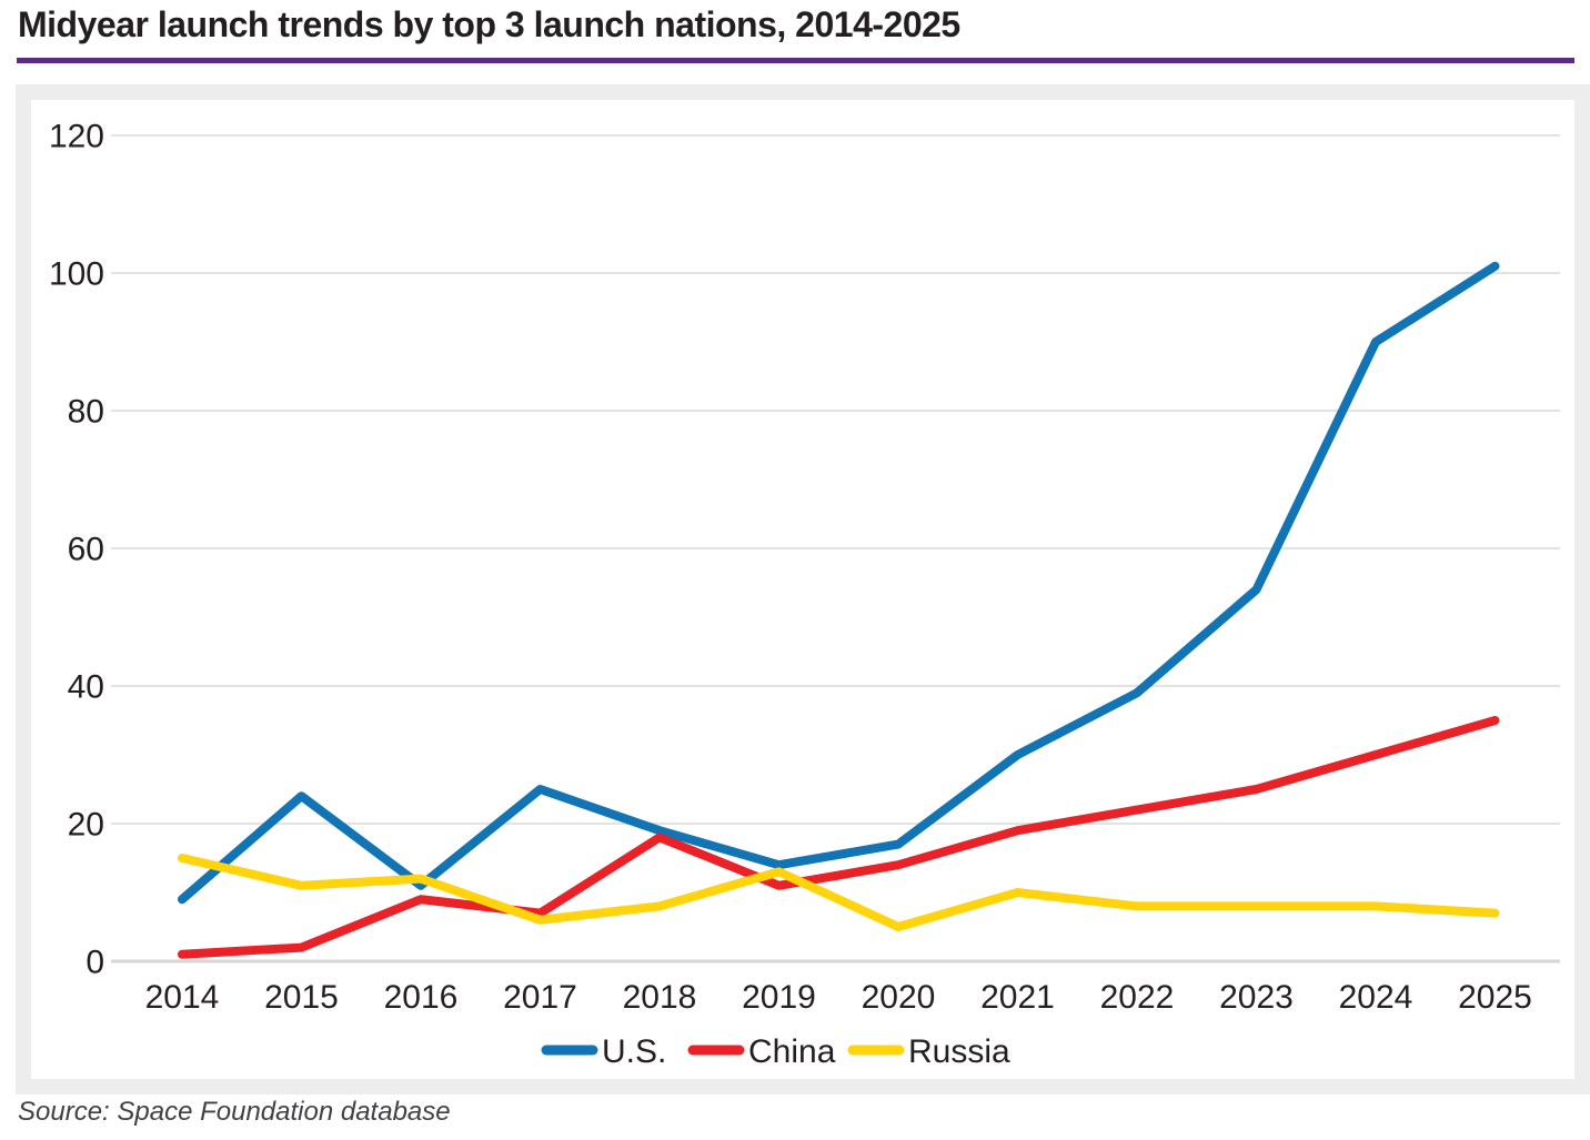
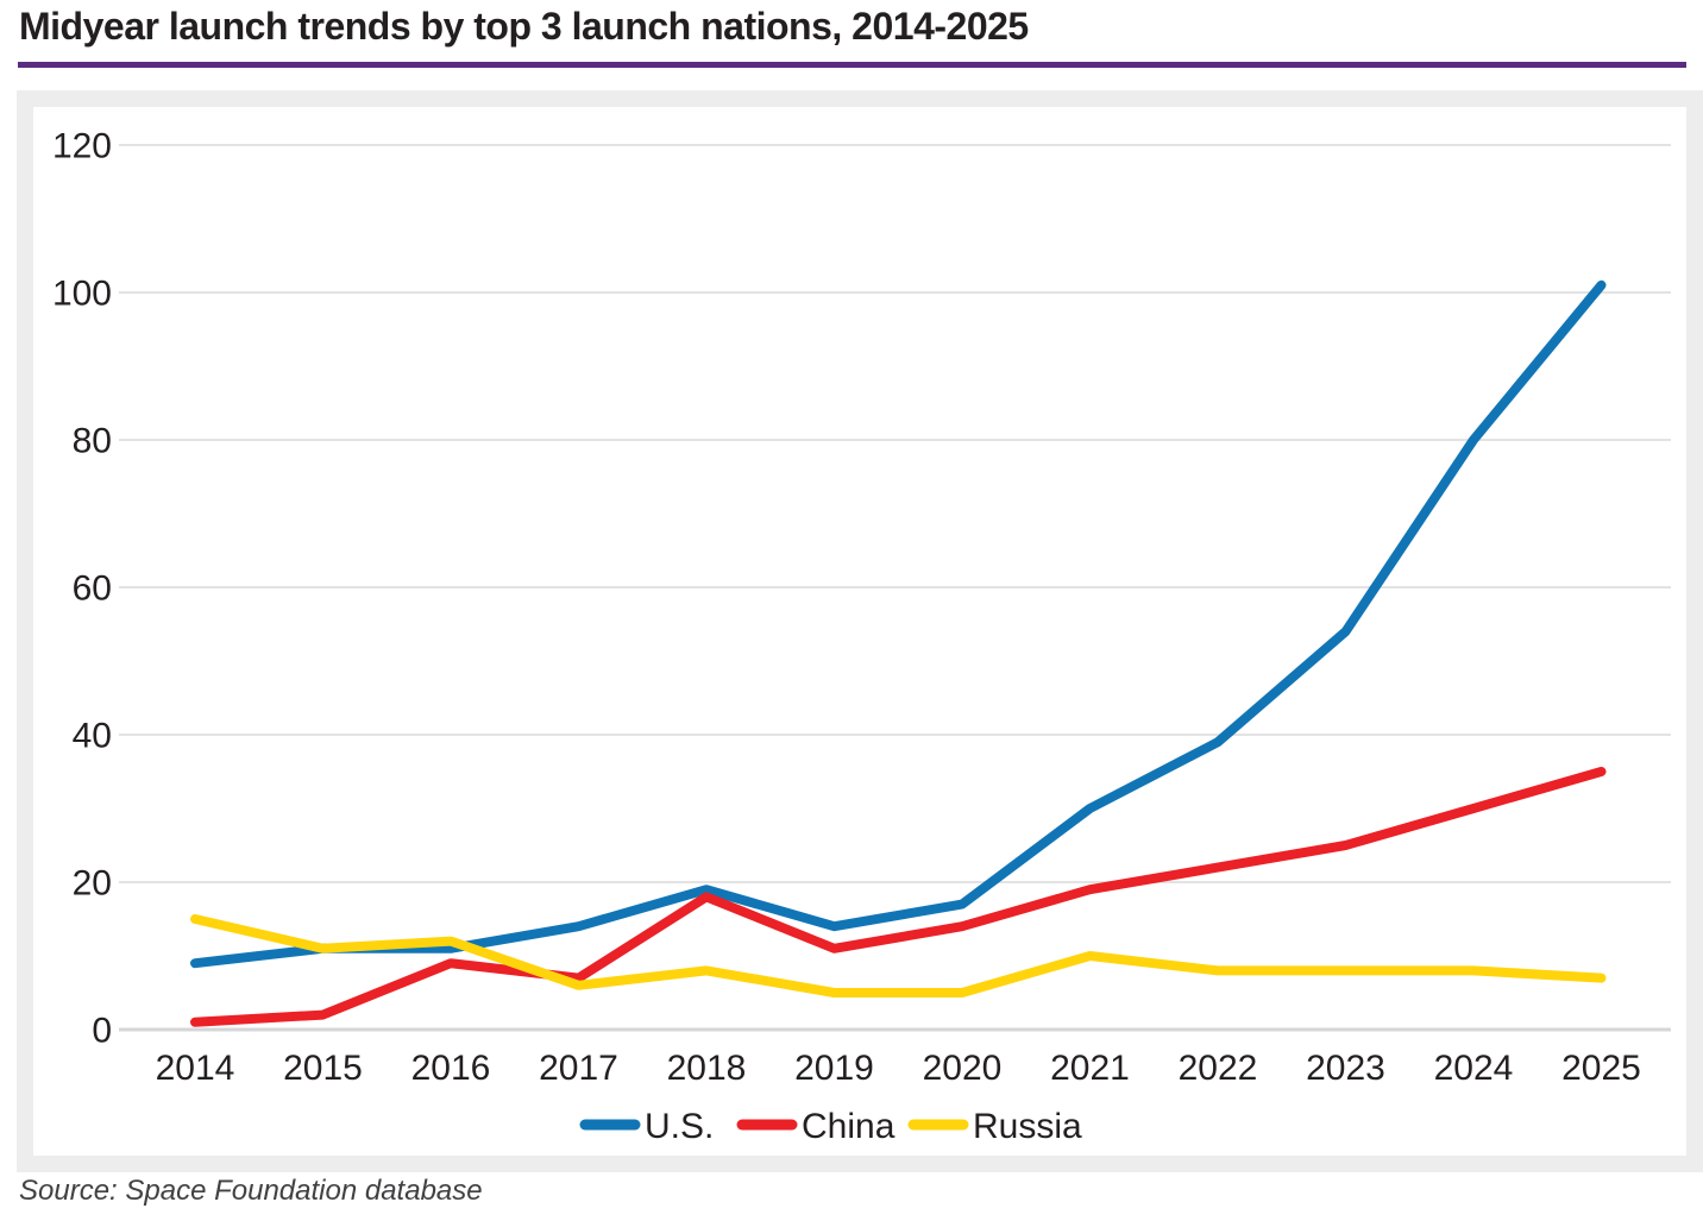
U.S./2015: 24 -> 11
U.S./2017: 25 -> 14
Russia/2019: 13 -> 5
U.S./2024: 90 -> 80
